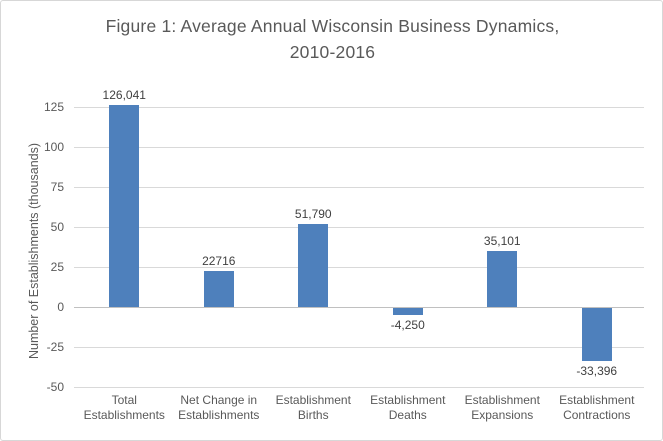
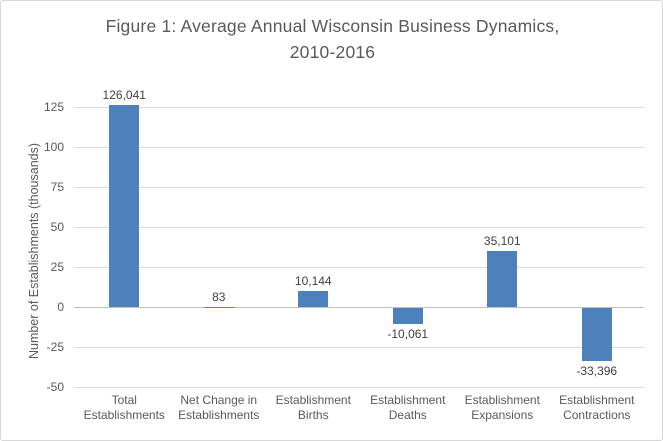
Net Change in Establishments: 22716 -> 83
Establishment Births: 51,790 -> 10,144
Establishment Deaths: -4,250 -> -10,061
